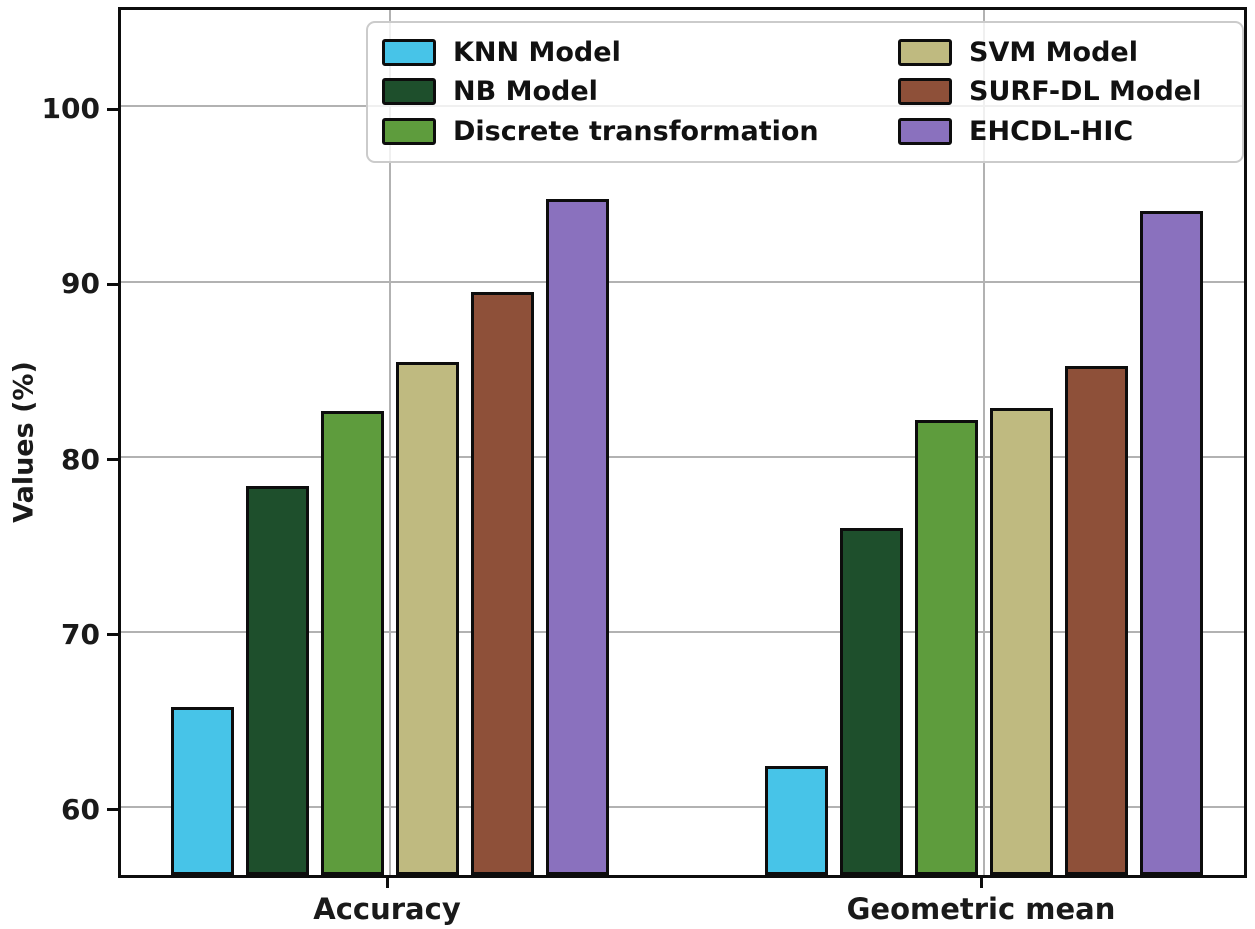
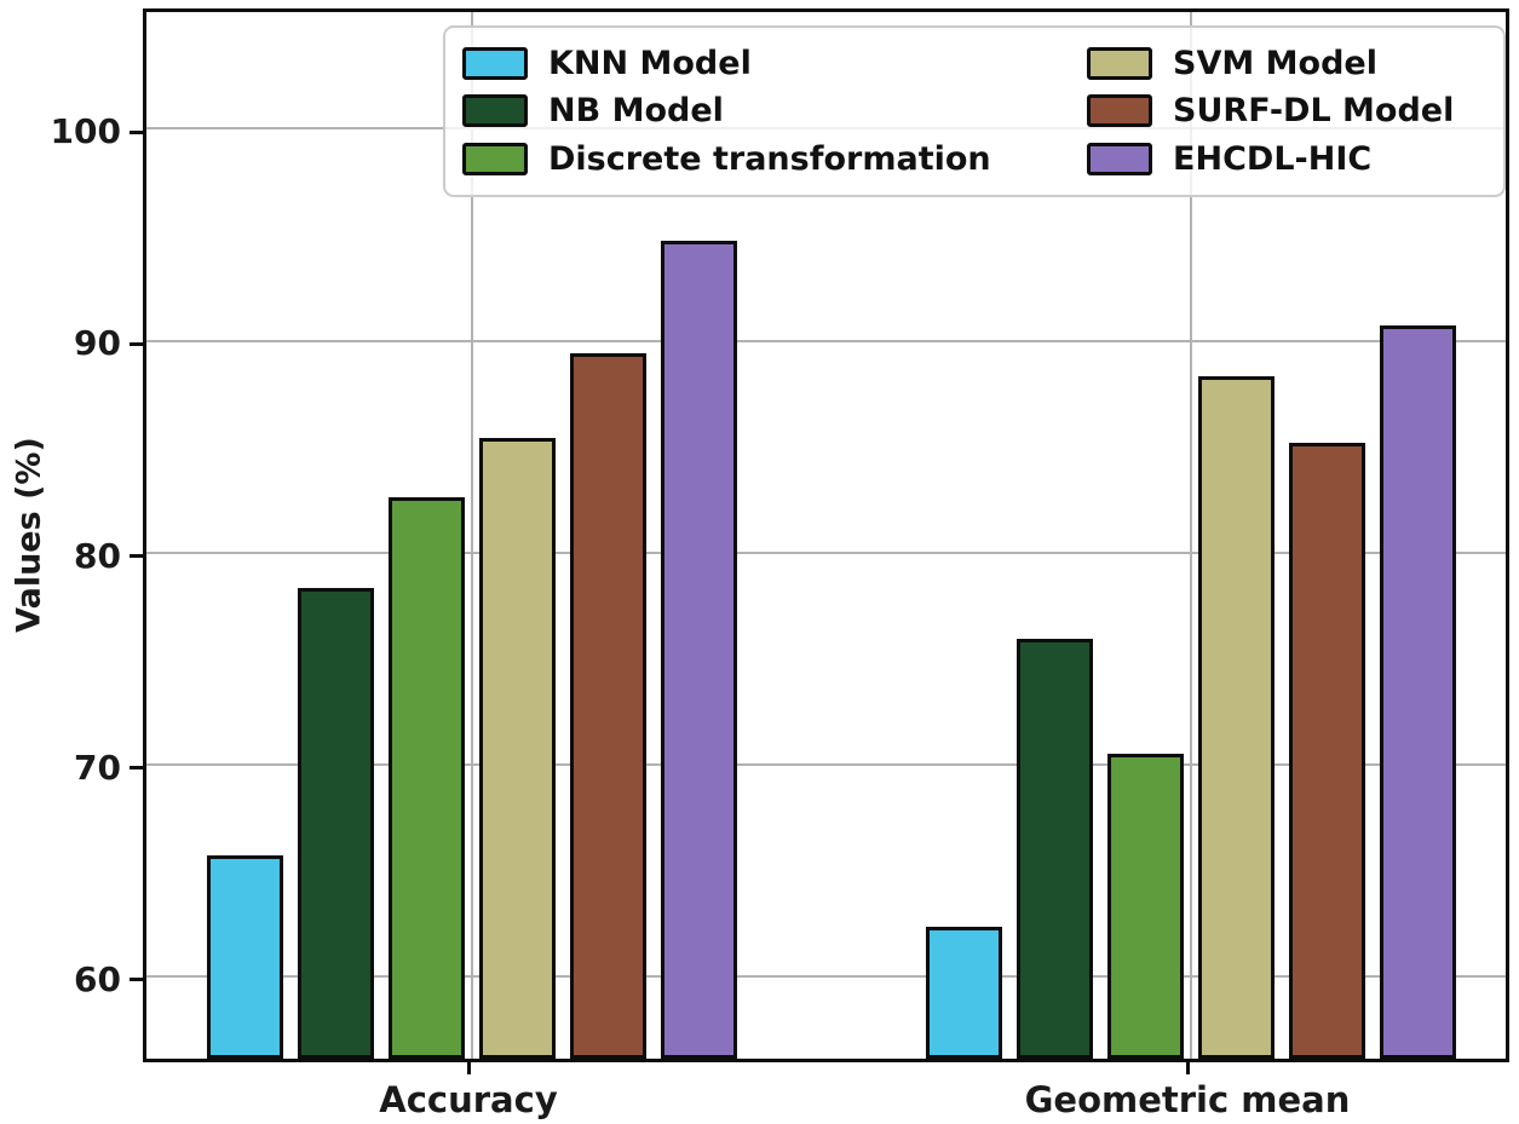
Discrete transformation/Geometric mean: 82.1 -> 70.5
SVM Model/Geometric mean: 82.8 -> 88.3
EHCDL-HIC/Geometric mean: 94.0 -> 90.7
